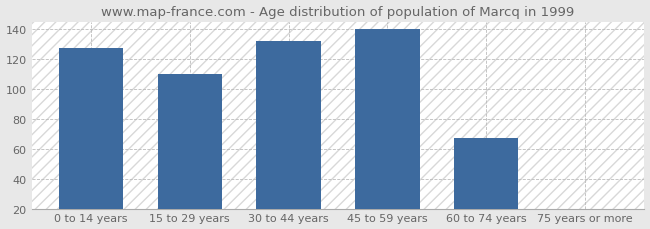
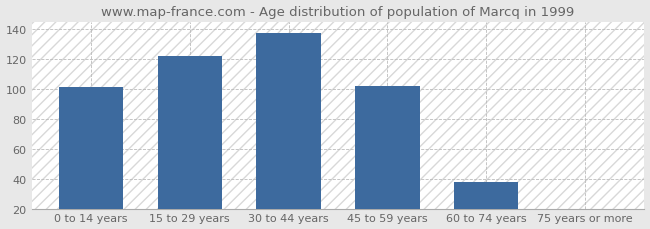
0 to 14 years: 127 -> 101
15 to 29 years: 110 -> 122
30 to 44 years: 132 -> 137
45 to 59 years: 140 -> 102
60 to 74 years: 67 -> 38
